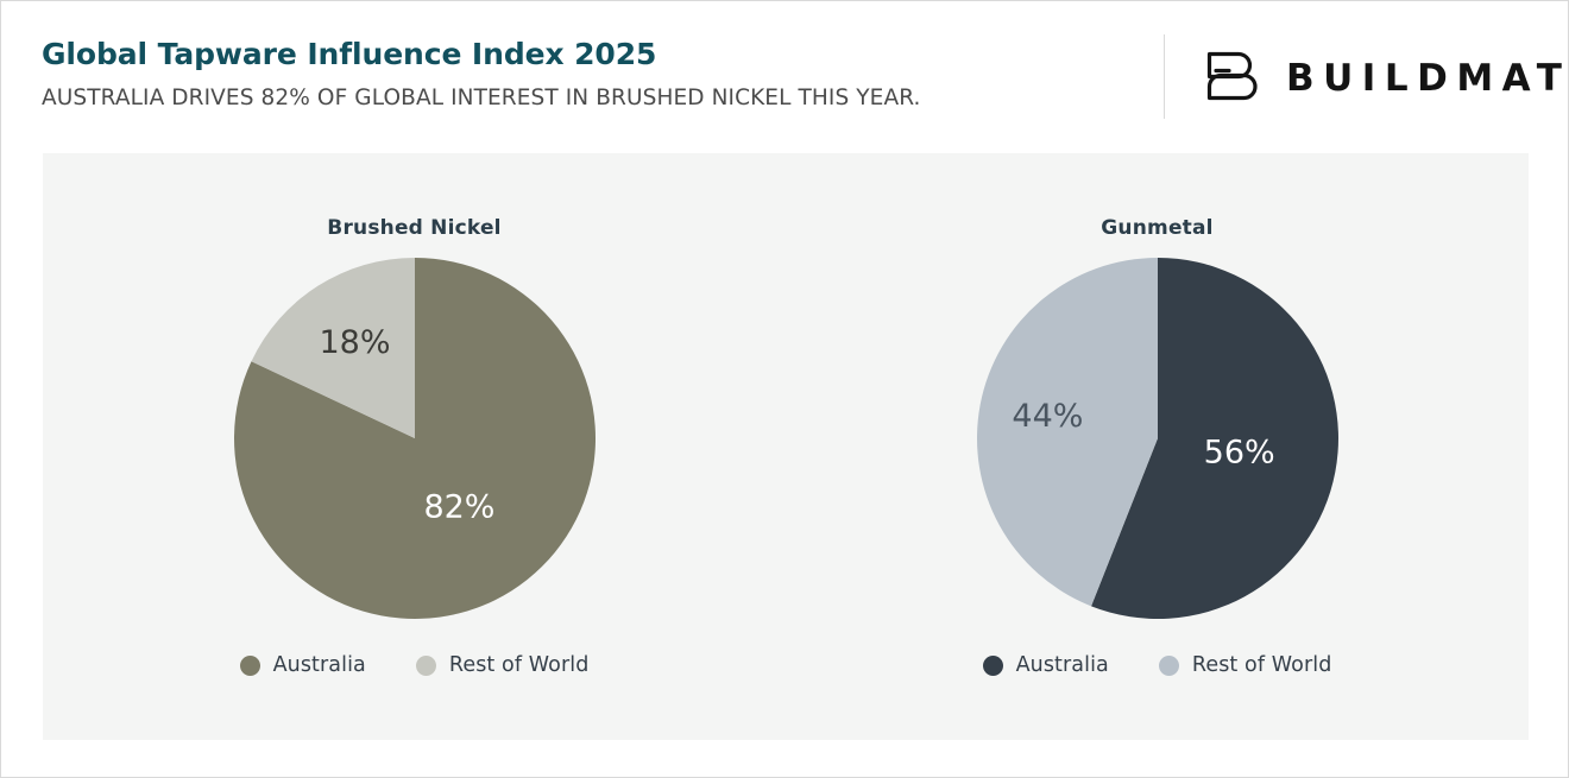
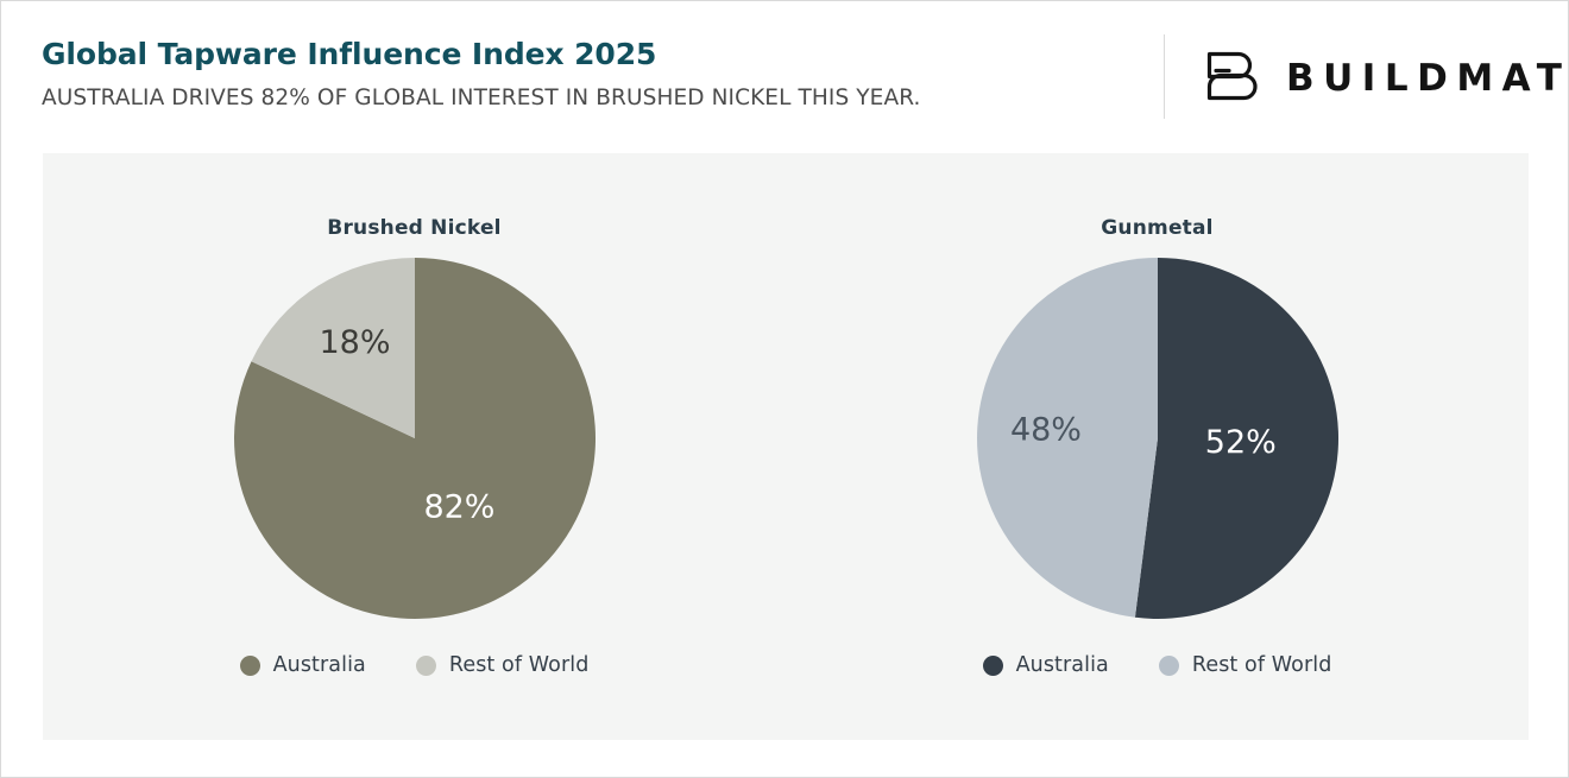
Gunmetal/Australia: 56% -> 52%
Gunmetal/Rest of World: 44% -> 48%
